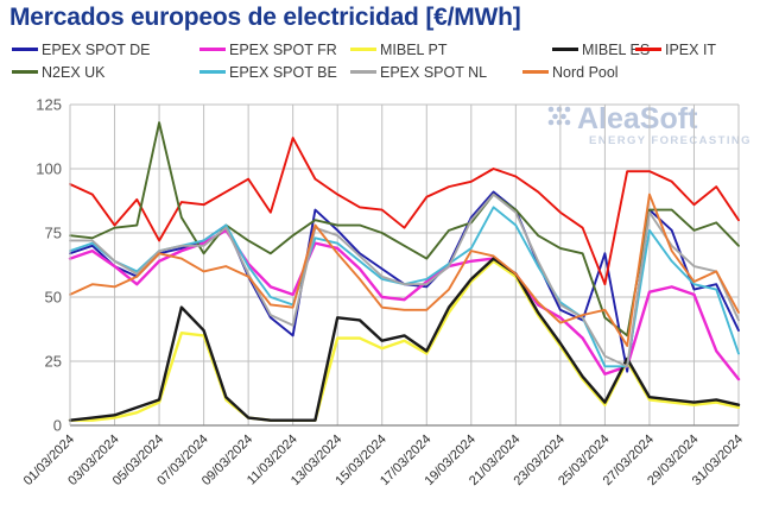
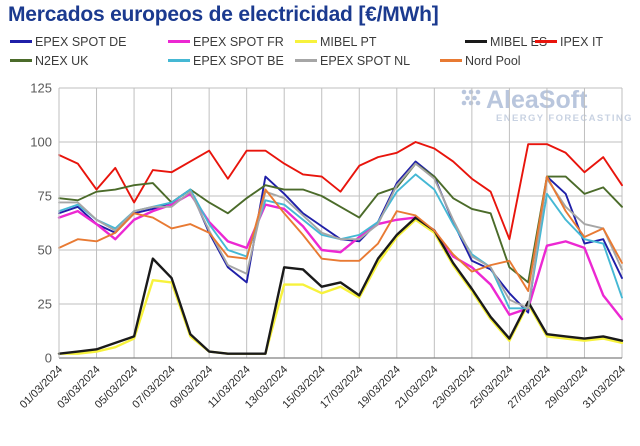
N2EX UK/05/03/2024: 118 -> 80
N2EX UK/07/03/2024: 67 -> 72
IPEX IT/11/03/2024: 112 -> 96
EPEX SPOT BE/19/03/2024: 69 -> 77
EPEX SPOT DE/25/03/2024: 67 -> 30
Nord Pool/27/03/2024: 90 -> 84
